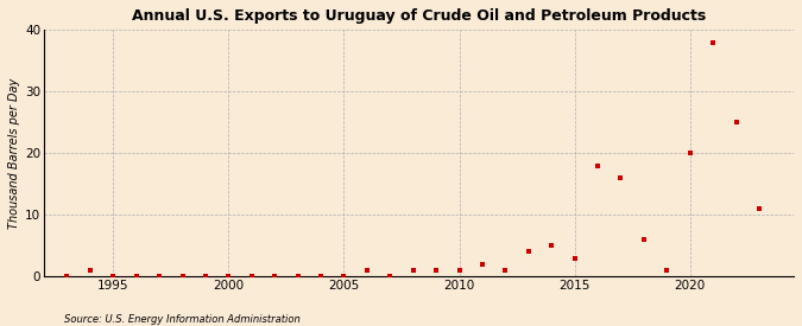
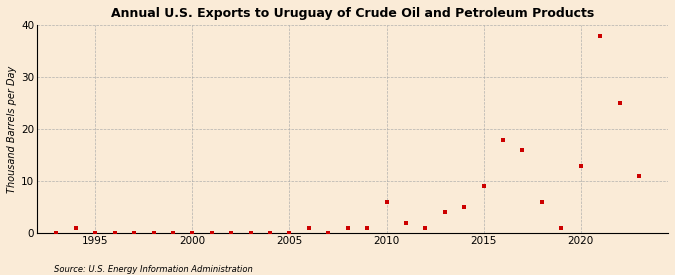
2010: 1 -> 6
2015: 3 -> 9
2020: 20 -> 13
